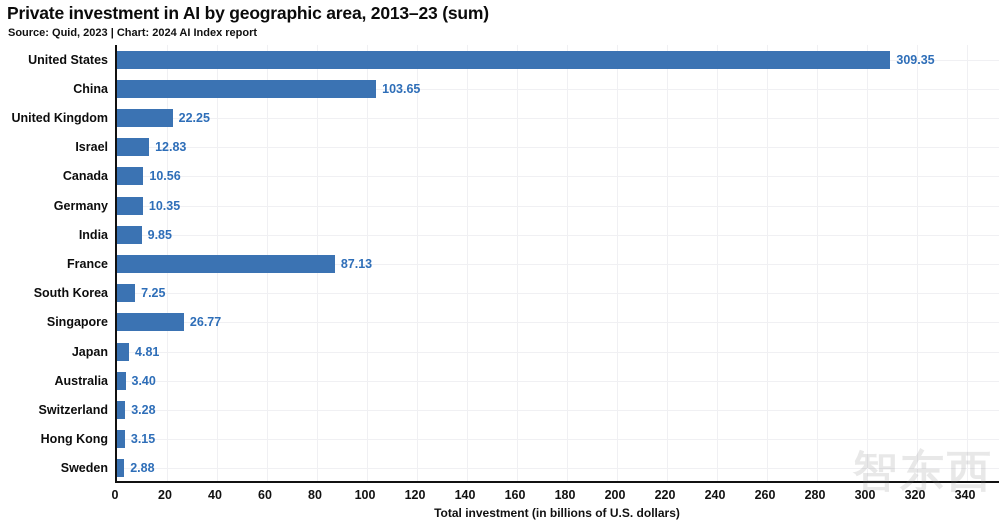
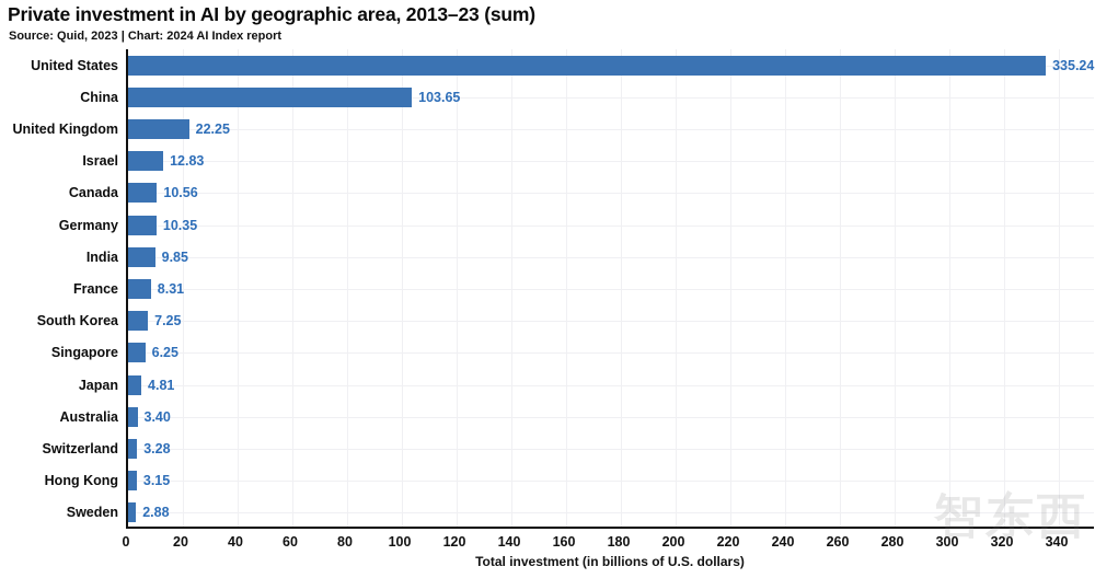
United States: 309.35 -> 335.24
France: 87.13 -> 8.31
Singapore: 26.77 -> 6.25
